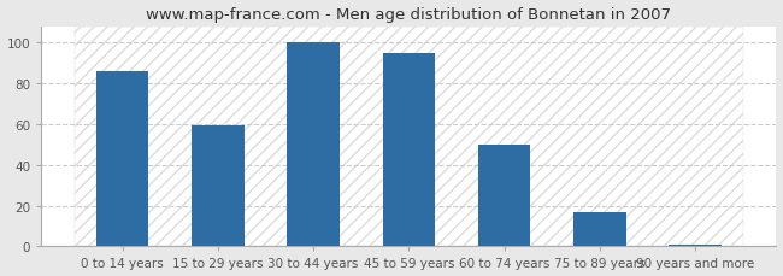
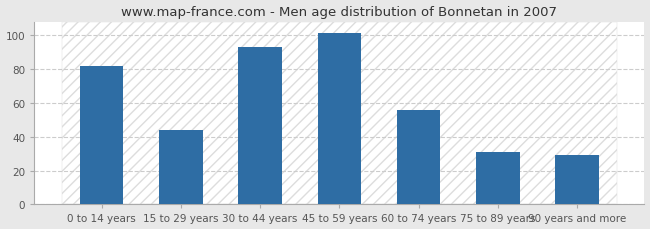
0 to 14 years: 86 -> 82
15 to 29 years: 59 -> 44
30 to 44 years: 100 -> 93
45 to 59 years: 95 -> 101
60 to 74 years: 50 -> 56
75 to 89 years: 17 -> 31
90 years and more: 1 -> 29
